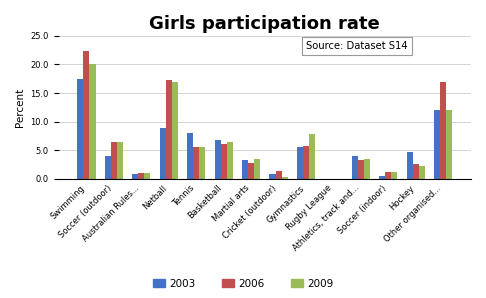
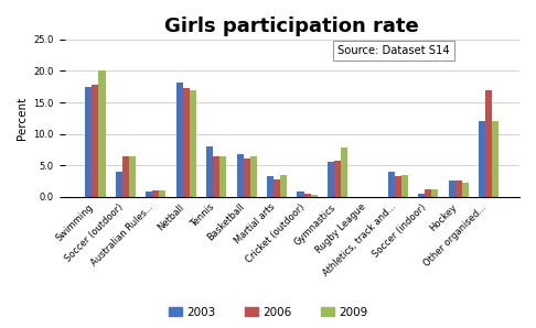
2006/Swimming: 22.4 -> 17.8
2003/Netball: 8.8 -> 18.2
2006/Tennis: 5.6 -> 6.5
2009/Tennis: 5.6 -> 6.5
2006/Cricket (outdoor): 1.4 -> 0.5
2003/Hockey: 4.6 -> 2.5
